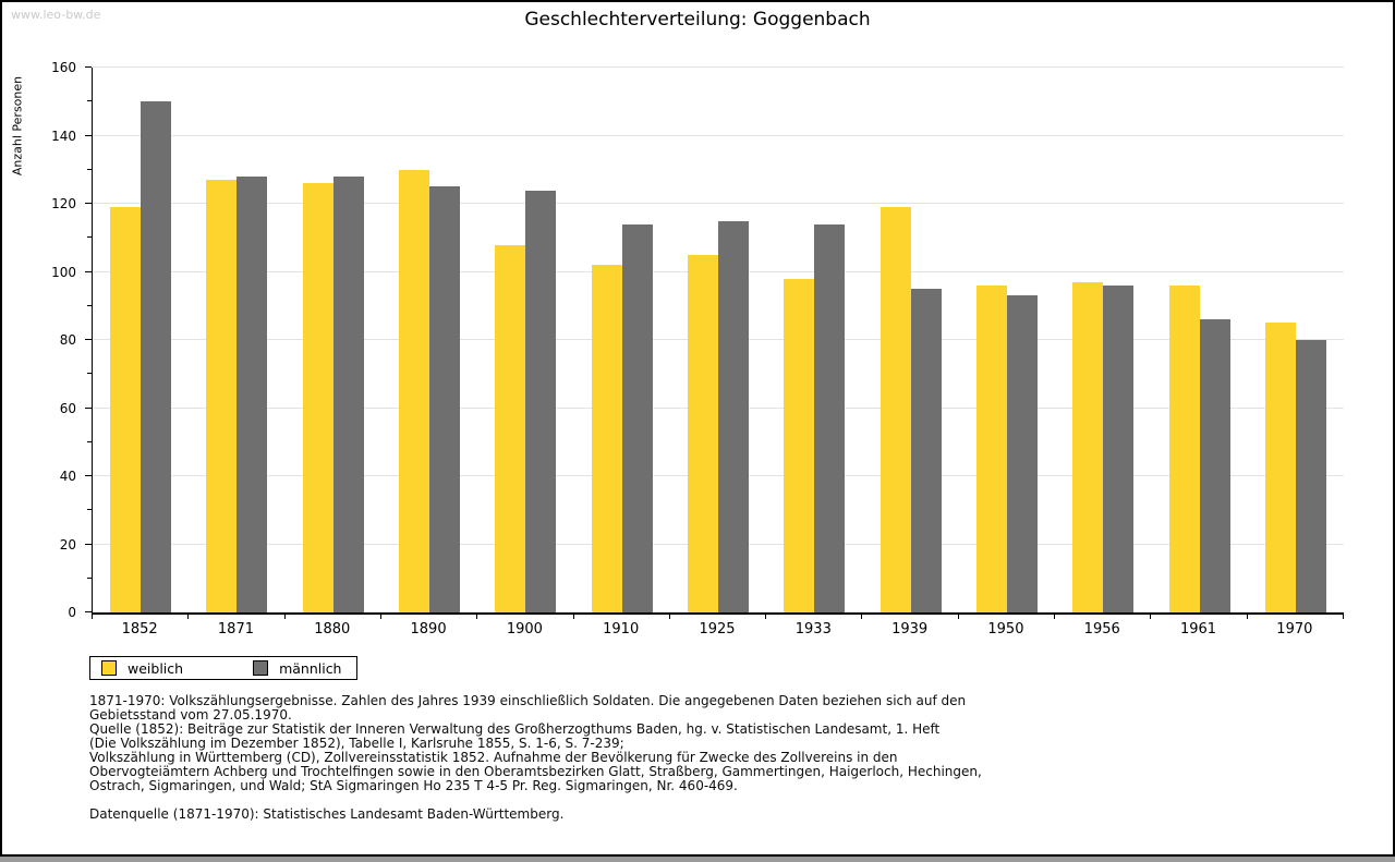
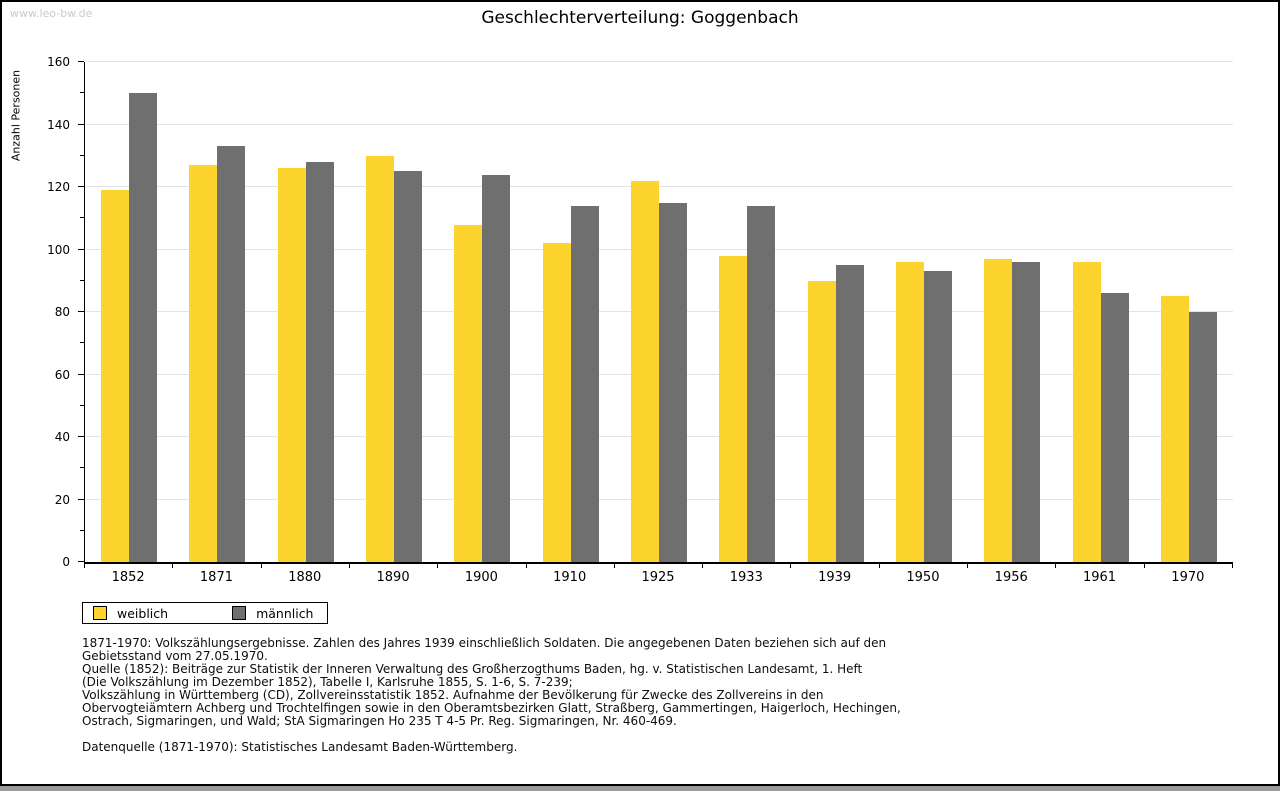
männlich/1871: 128 -> 133
weiblich/1925: 105 -> 122
weiblich/1939: 119 -> 90
